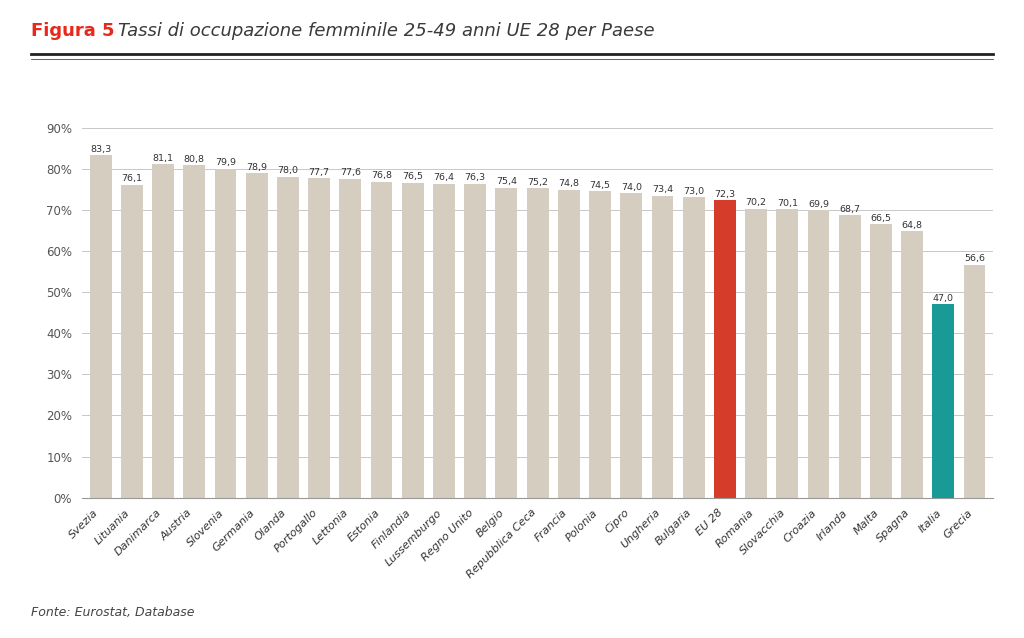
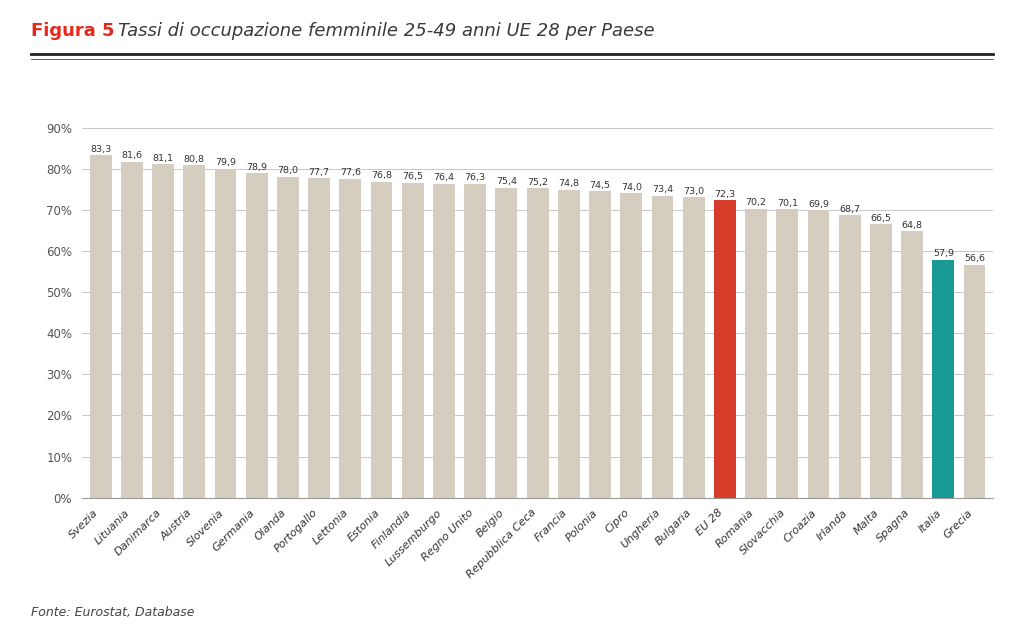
Lituania: 76,1 -> 81,6
Italia: 47,0 -> 57,9
